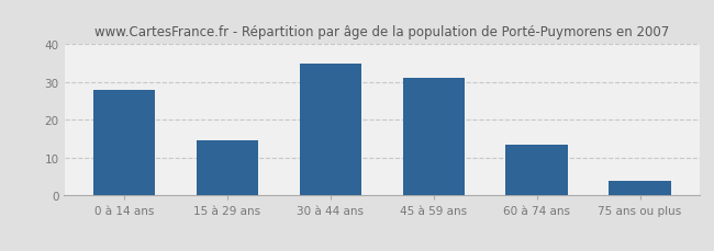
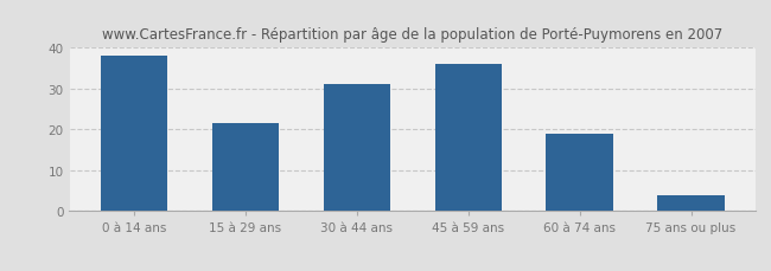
0 à 14 ans: 28.0 -> 38.0
15 à 29 ans: 14.5 -> 21.5
30 à 44 ans: 35.0 -> 31.0
45 à 59 ans: 31.0 -> 36.0
60 à 74 ans: 13.5 -> 19.0
